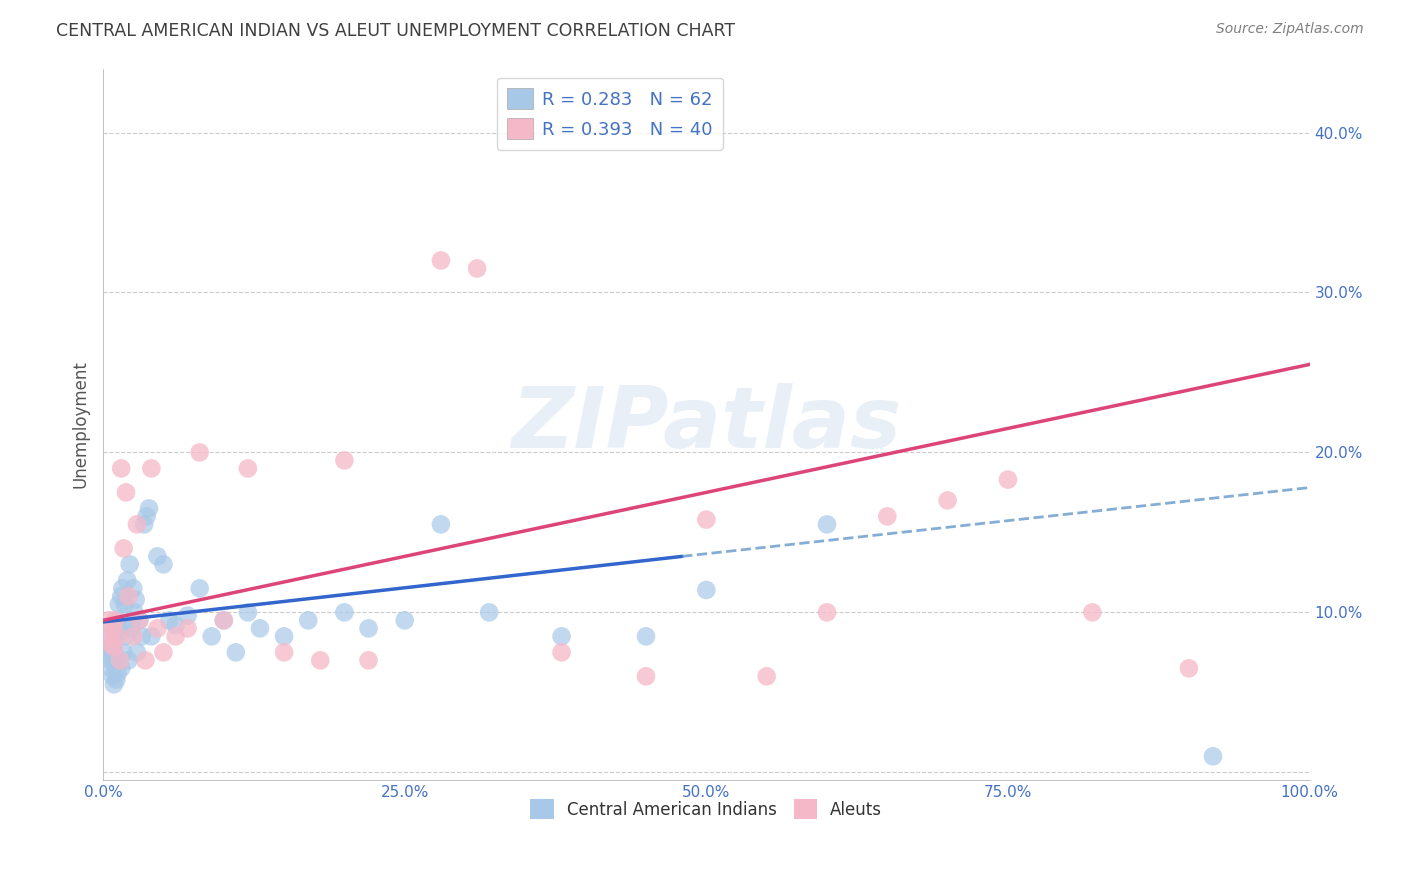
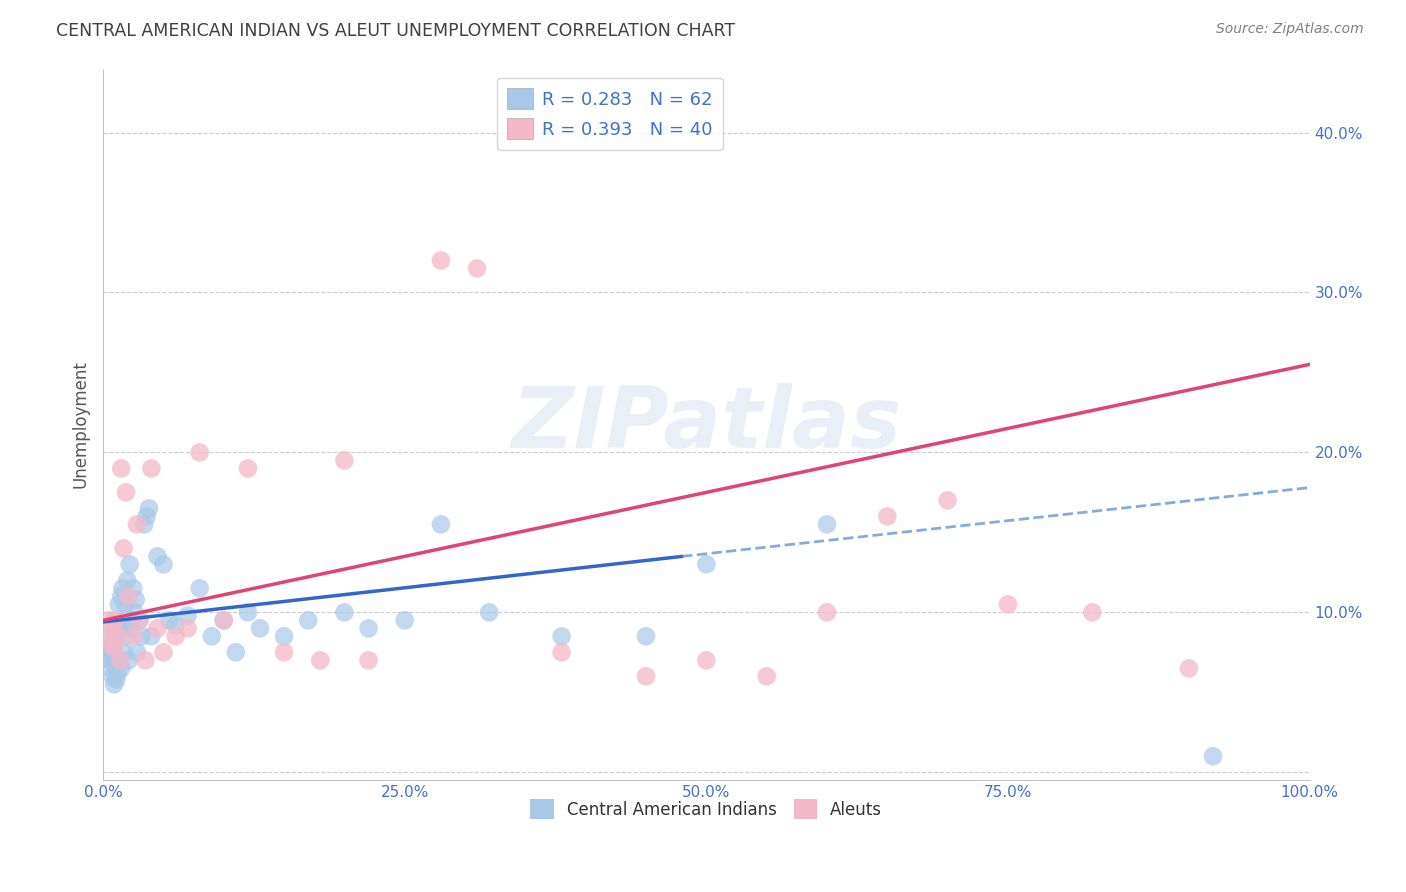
Central American Indians/50.0%: 11.4% -> 13.0%
Aleuts/50.0%: 15.8% -> 7.0%
Aleuts/75.0%: 18.3% -> 10.5%
